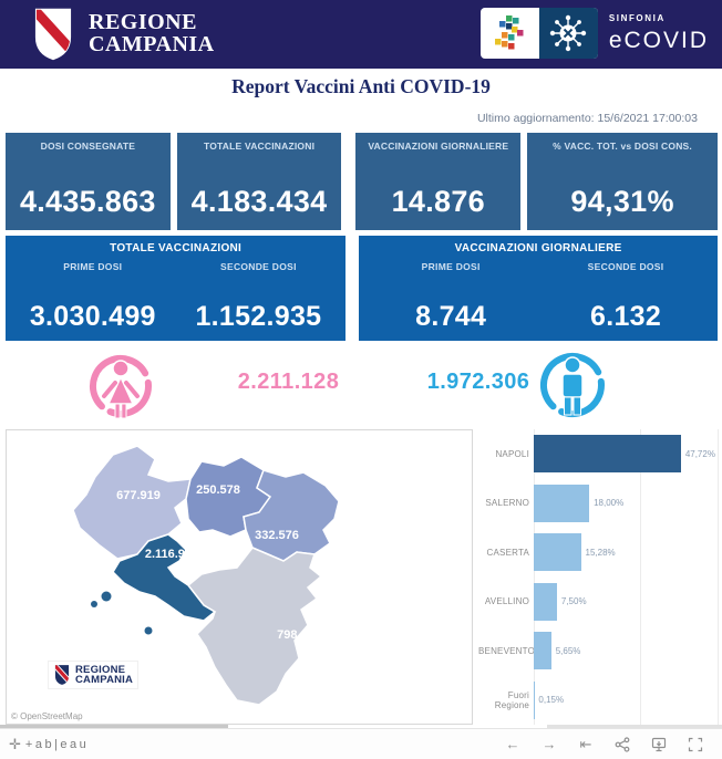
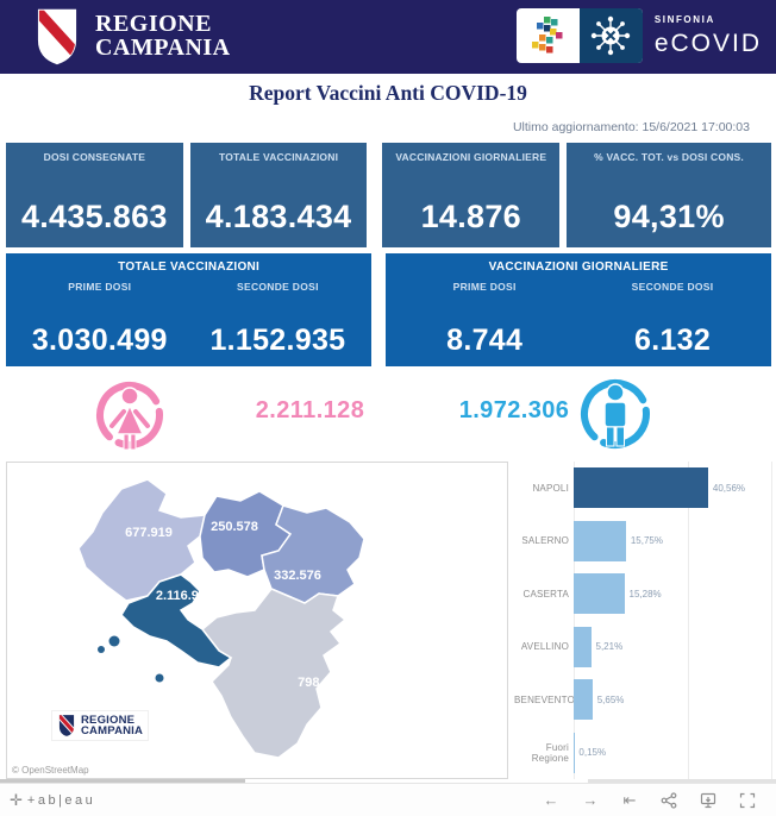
NAPOLI: 47,72% -> 40,56%
SALERNO: 18,00% -> 15,75%
AVELLINO: 7,50% -> 5,21%
